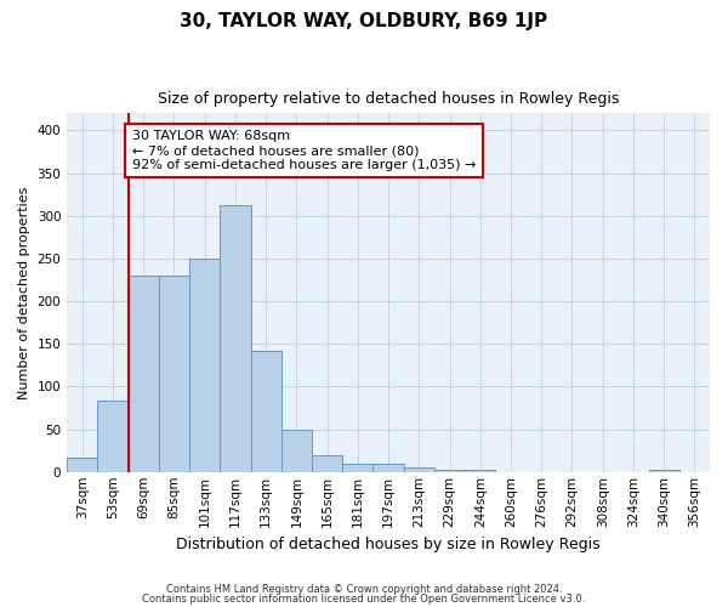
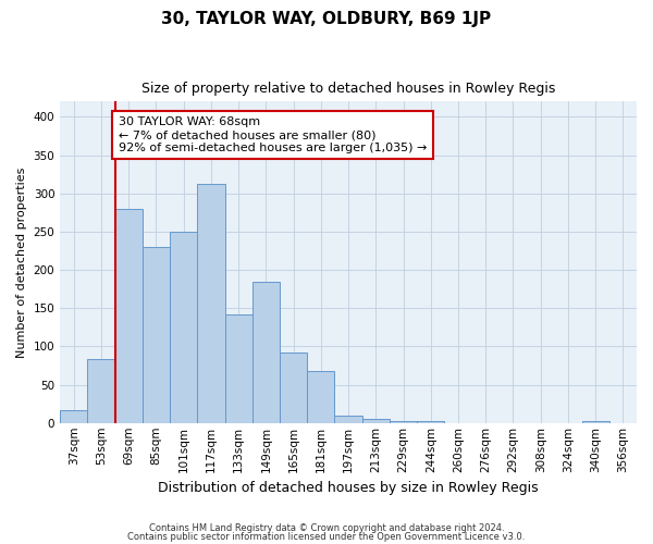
69sqm: 230 -> 280
149sqm: 50 -> 184
165sqm: 20 -> 92
181sqm: 10 -> 68
